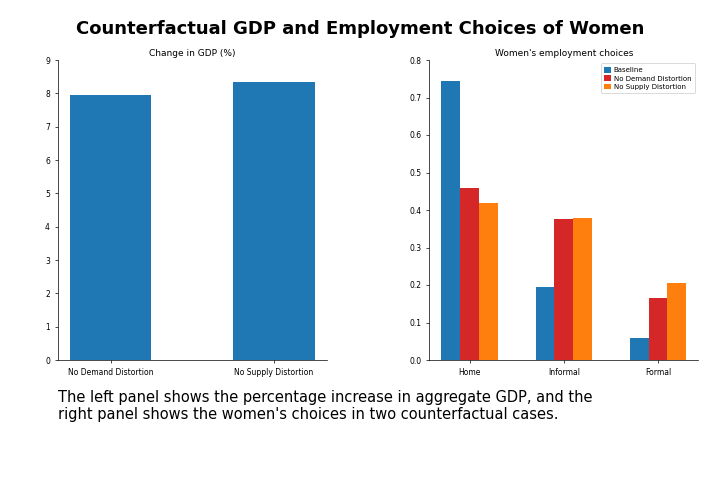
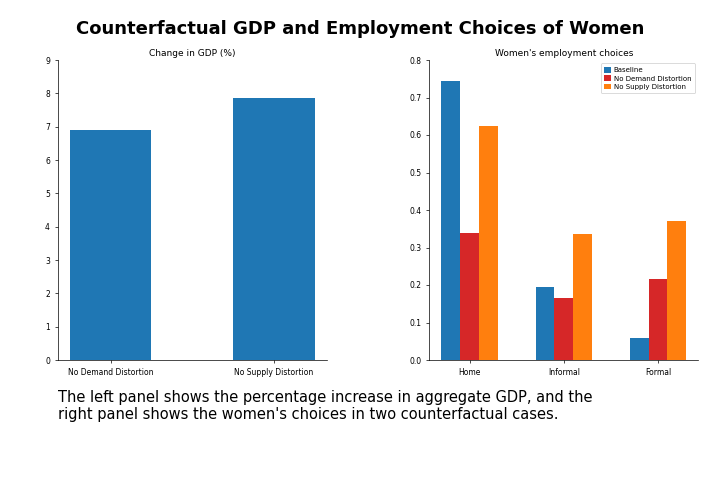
Change in GDP (%)/No Demand Distortion: 7.95 -> 6.90
Change in GDP (%)/No Supply Distortion: 8.35 -> 7.85
Women's employment choices/No Demand Distortion/Home: 0.460 -> 0.340
Women's employment choices/No Supply Distortion/Home: 0.420 -> 0.625
Women's employment choices/No Demand Distortion/Informal: 0.375 -> 0.165
Women's employment choices/No Supply Distortion/Informal: 0.380 -> 0.335
Women's employment choices/No Demand Distortion/Formal: 0.165 -> 0.215
Women's employment choices/No Supply Distortion/Formal: 0.205 -> 0.370
